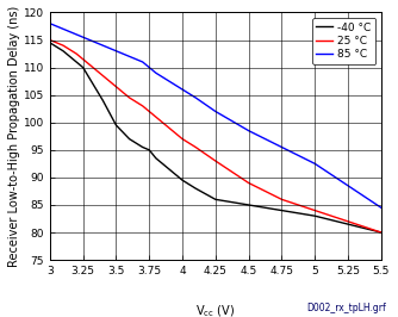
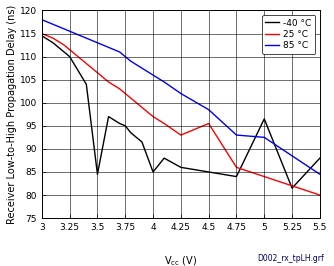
-40 °C/3.5: 99.5 -> 84.5
-40 °C/4: 89.5 -> 85.0
25 °C/4.5: 89.0 -> 95.5
85 °C/4.75: 95.5 -> 93.0
-40 °C/5: 83.0 -> 96.5
-40 °C/5.5: 80.0 -> 88.0
